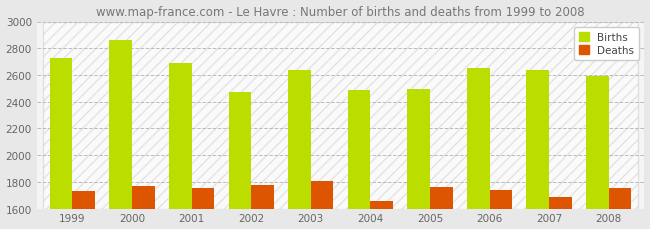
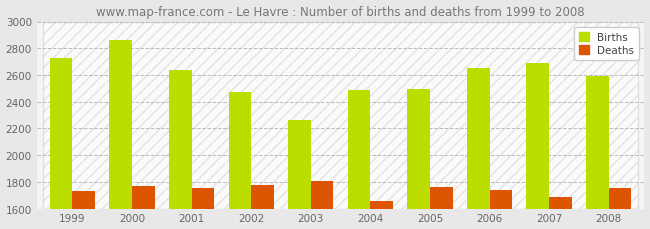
Births/2001: 2690 -> 2640
Births/2003: 2640 -> 2260
Births/2007: 2640 -> 2690
